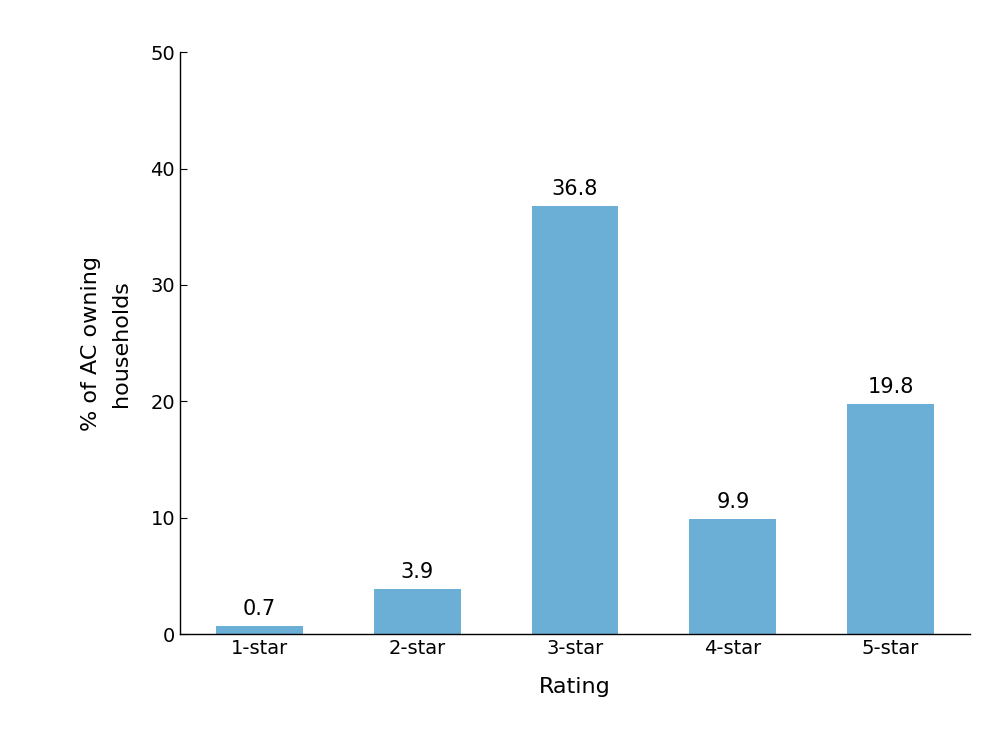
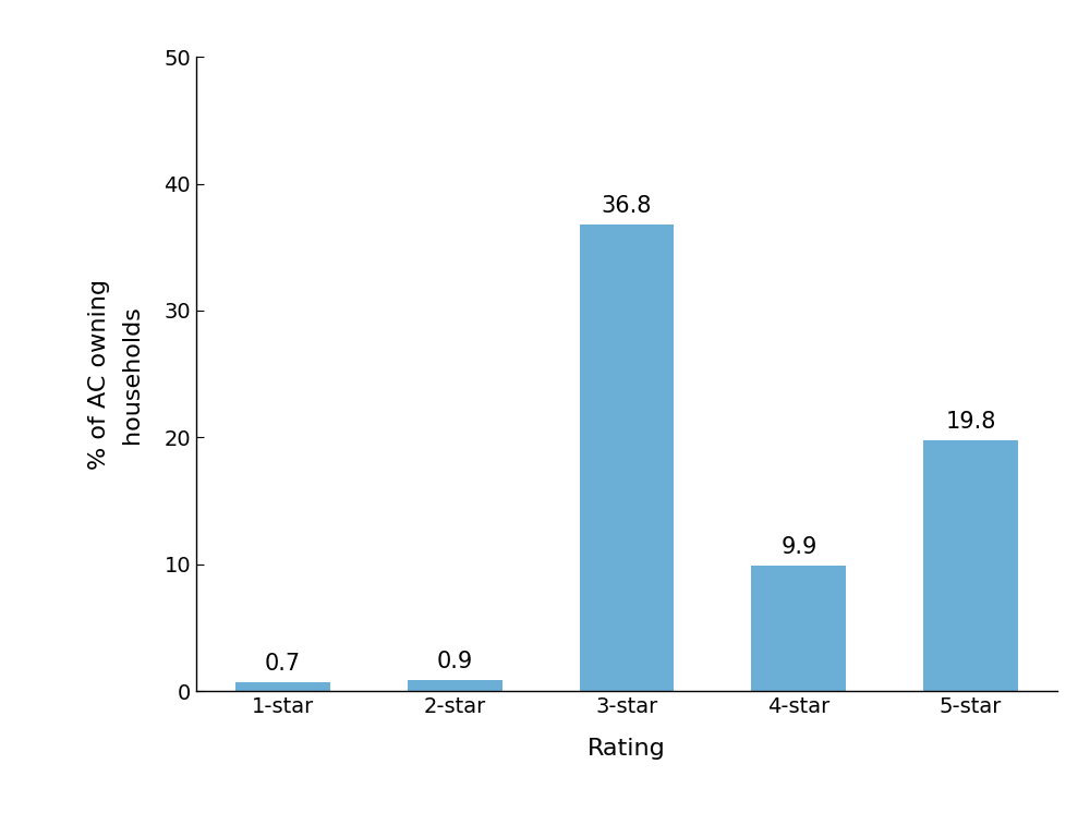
2-star: 3.9 -> 0.9
